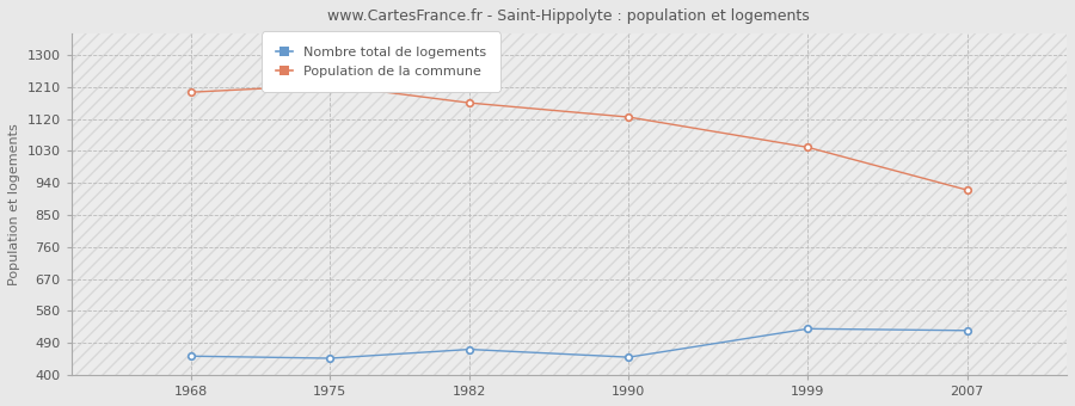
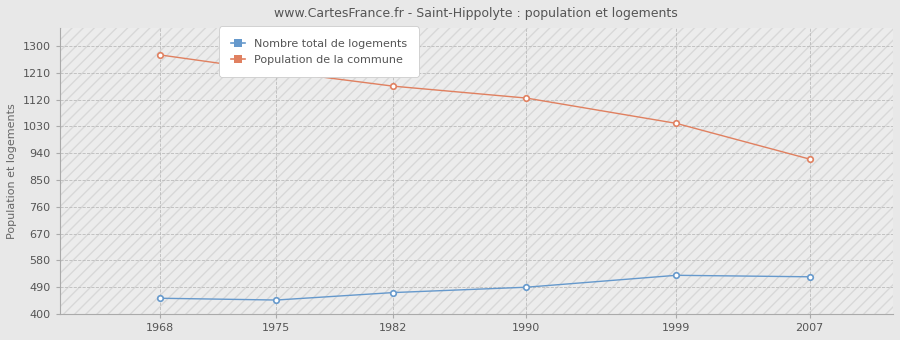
Population de la commune/1968: 1195 -> 1270
Nombre total de logements/1990: 450 -> 490
